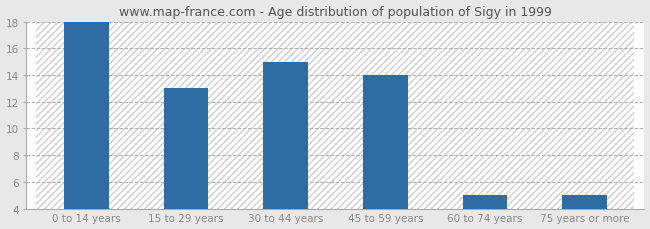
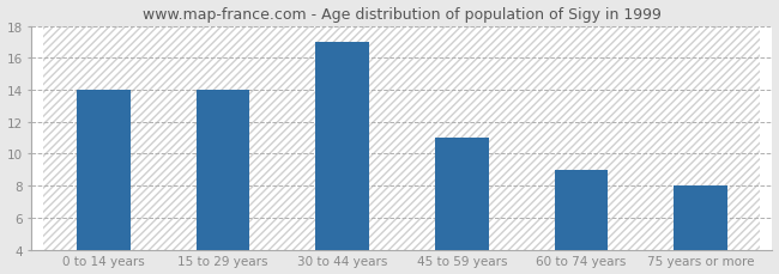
0 to 14 years: 18 -> 14
15 to 29 years: 13 -> 14
30 to 44 years: 15 -> 17
45 to 59 years: 14 -> 11
60 to 74 years: 5 -> 9
75 years or more: 5 -> 8
